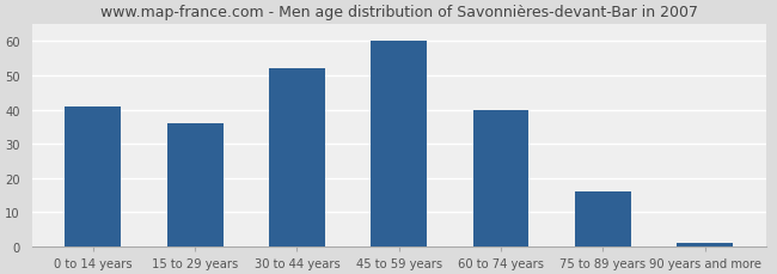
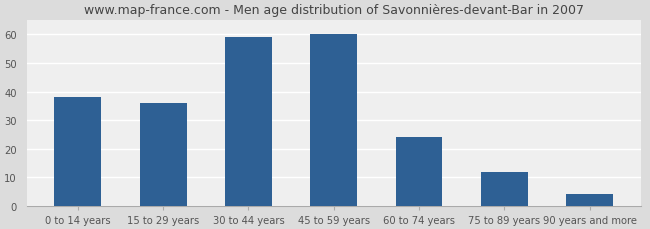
0 to 14 years: 41 -> 38
30 to 44 years: 52 -> 59
60 to 74 years: 40 -> 24
75 to 89 years: 16 -> 12
90 years and more: 1 -> 4
